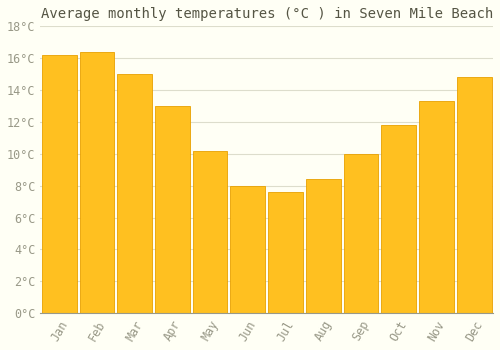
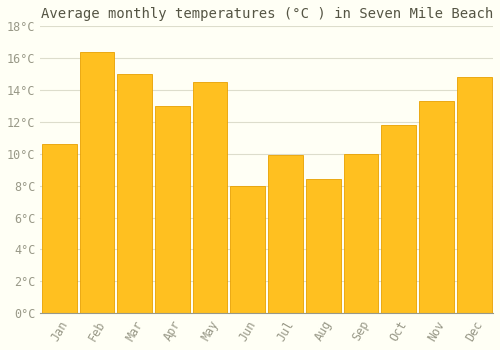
Jan: 16.2°C -> 10.6°C
May: 10.2°C -> 14.5°C
Jul: 7.6°C -> 9.9°C
